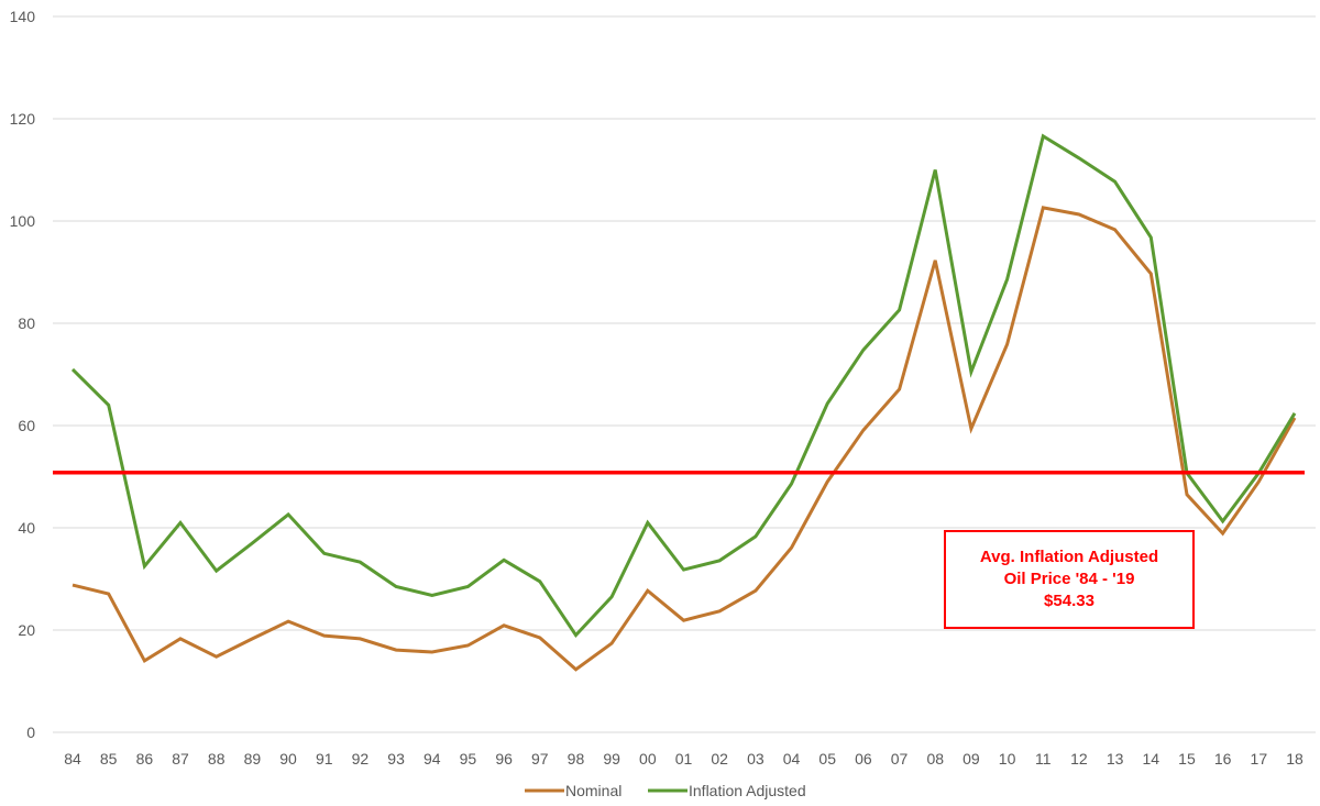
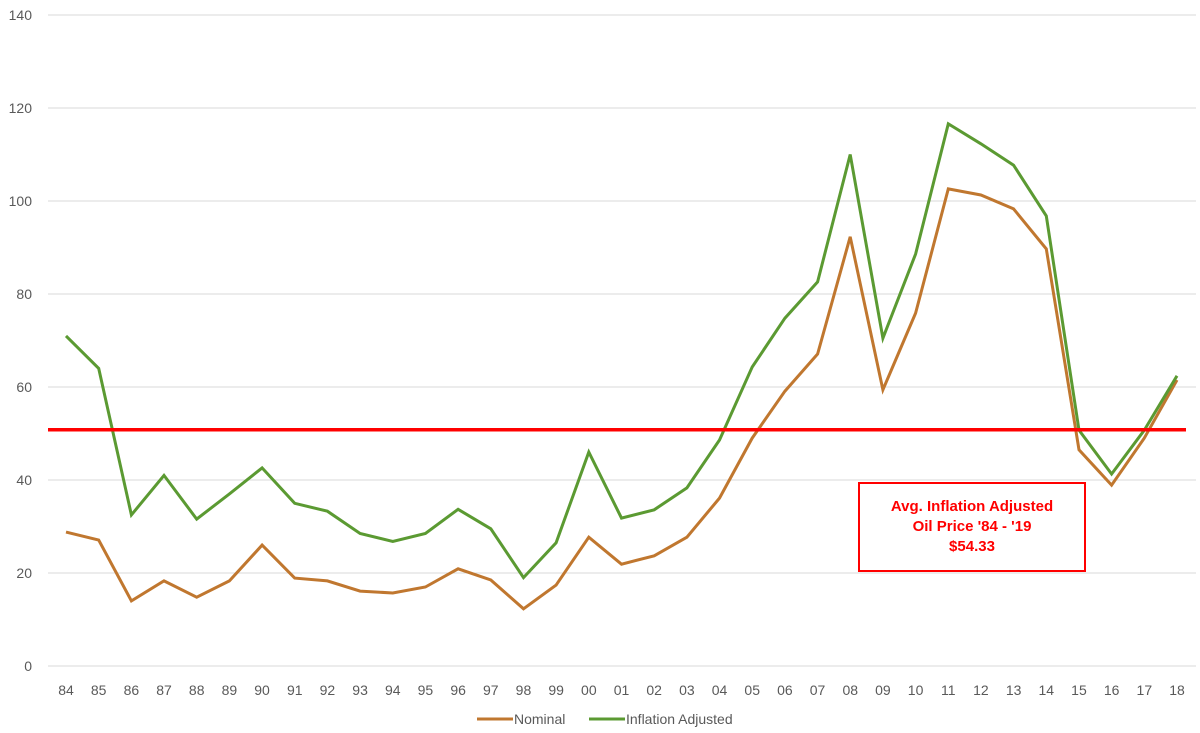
Nominal/90: 22 -> 26
Inflation Adjusted/00: 41 -> 46
